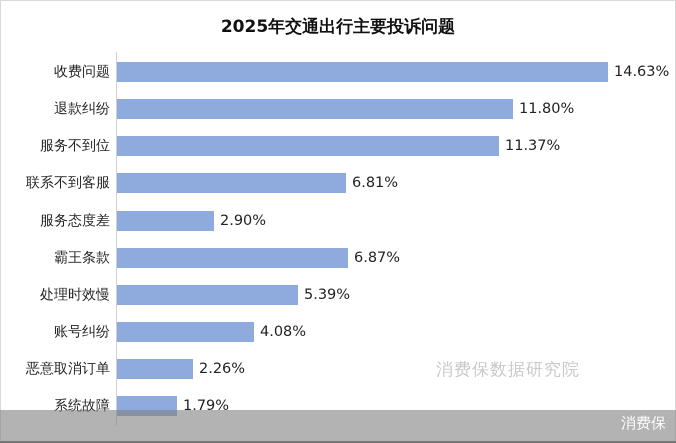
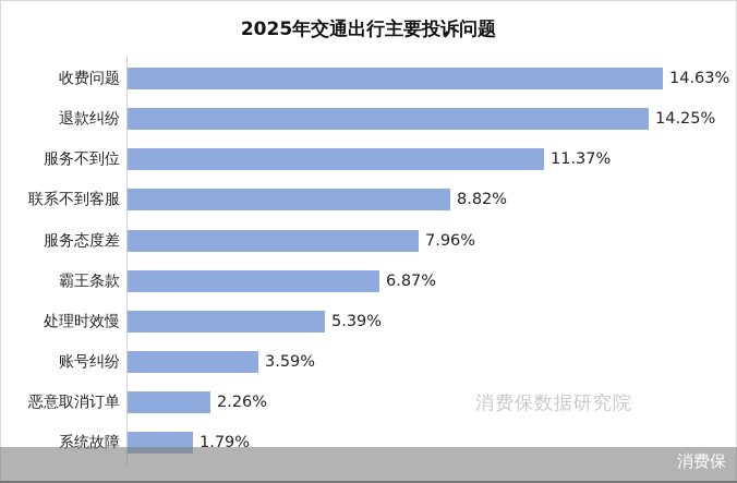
退款纠纷: 11.80% -> 14.25%
联系不到客服: 6.81% -> 8.82%
服务态度差: 2.90% -> 7.96%
账号纠纷: 4.08% -> 3.59%
